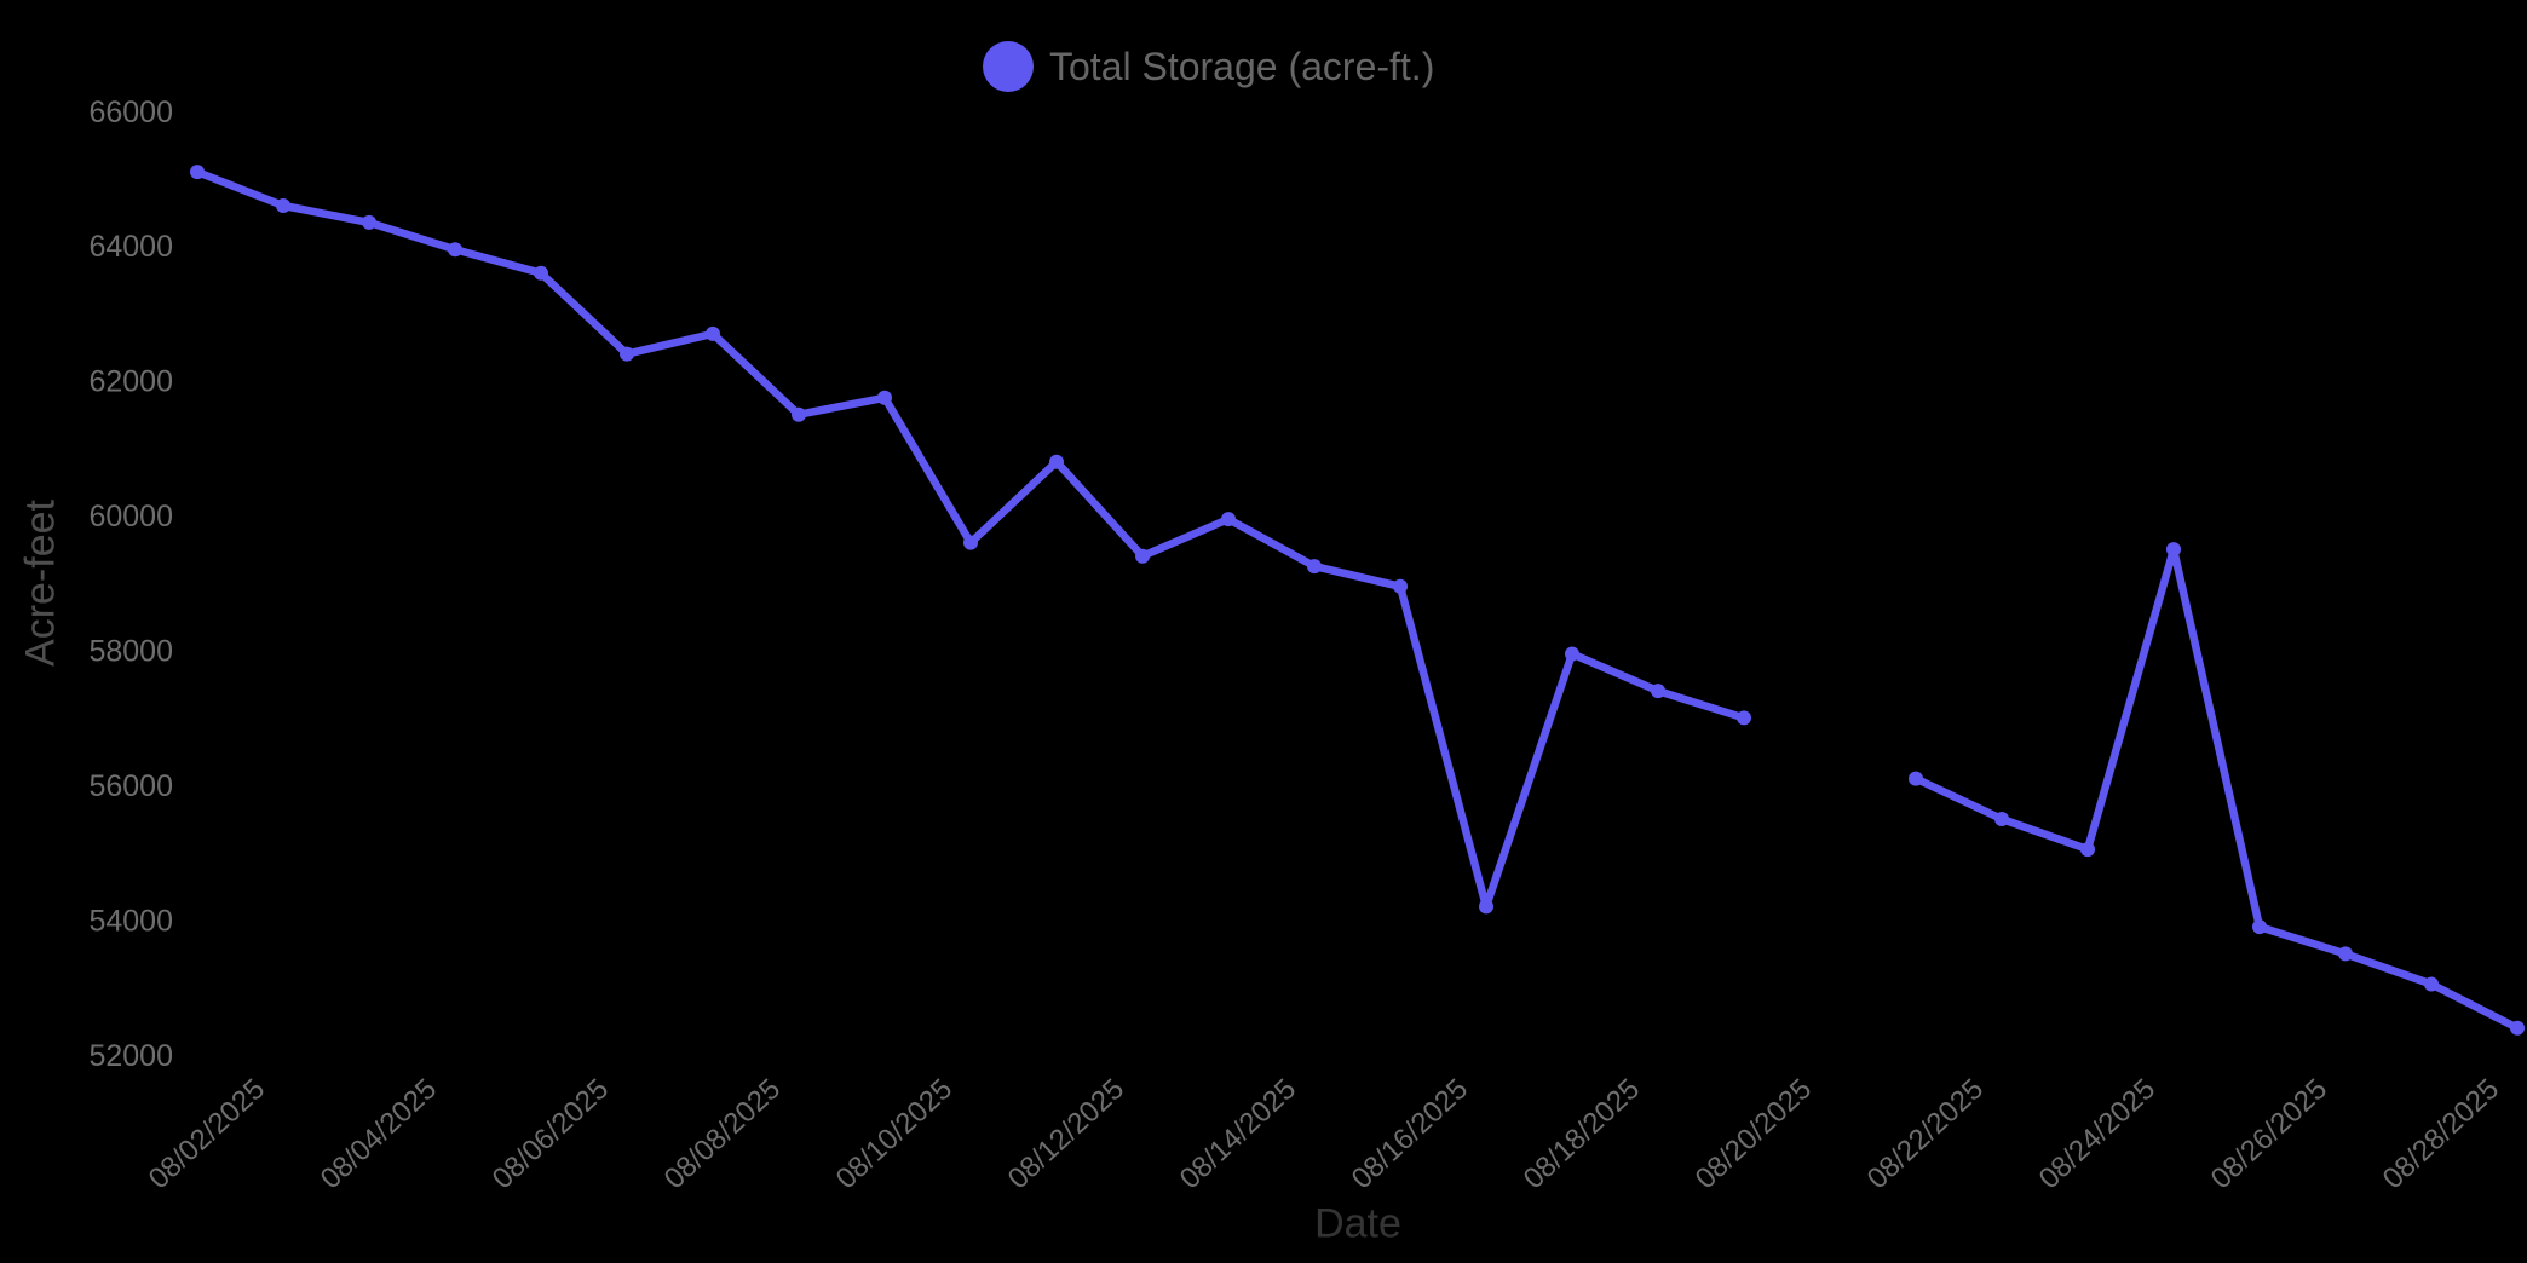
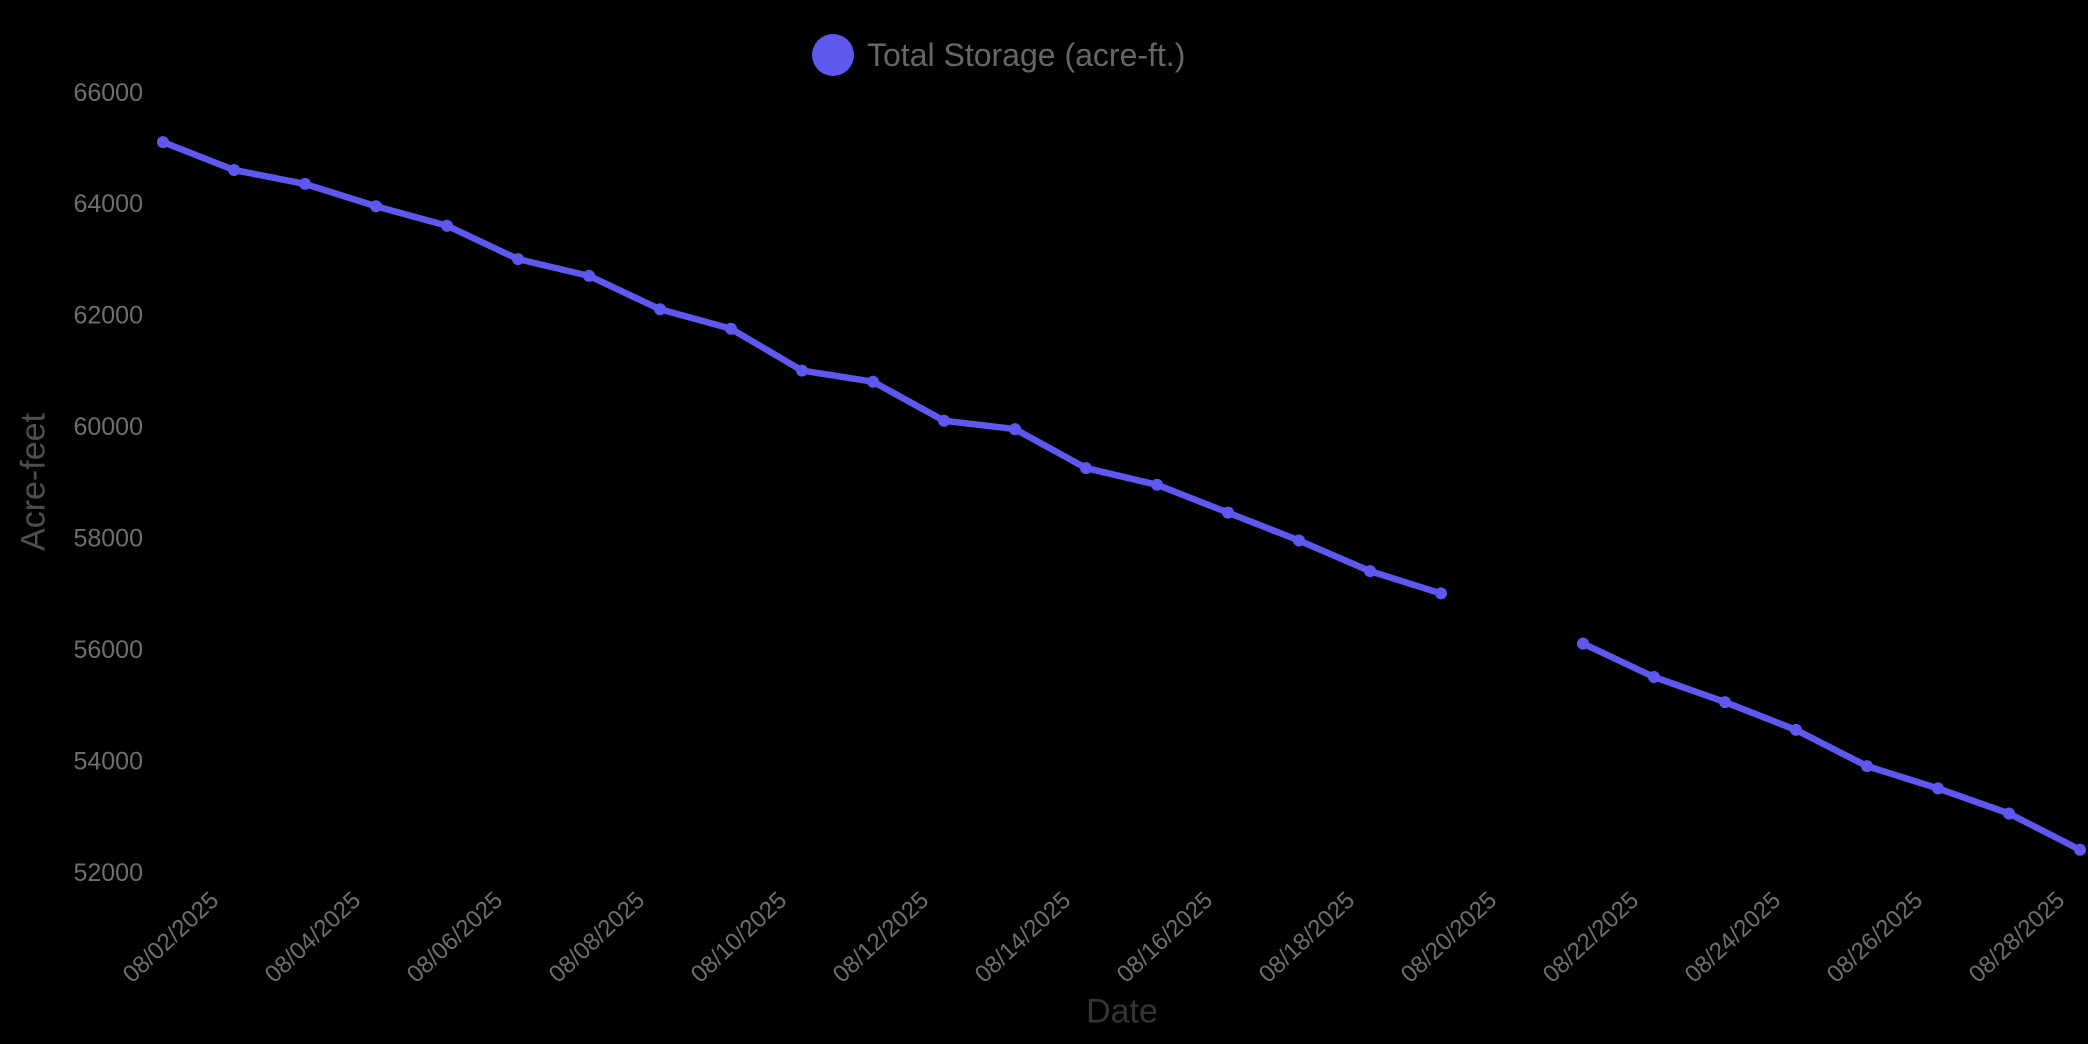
08/06/2025: 62400 -> 63000
08/08/2025: 61500 -> 62100
08/10/2025: 59600 -> 61000
08/12/2025: 59400 -> 60100
08/16/2025: 54200 -> 58400
08/24/2025: 59500 -> 54600
